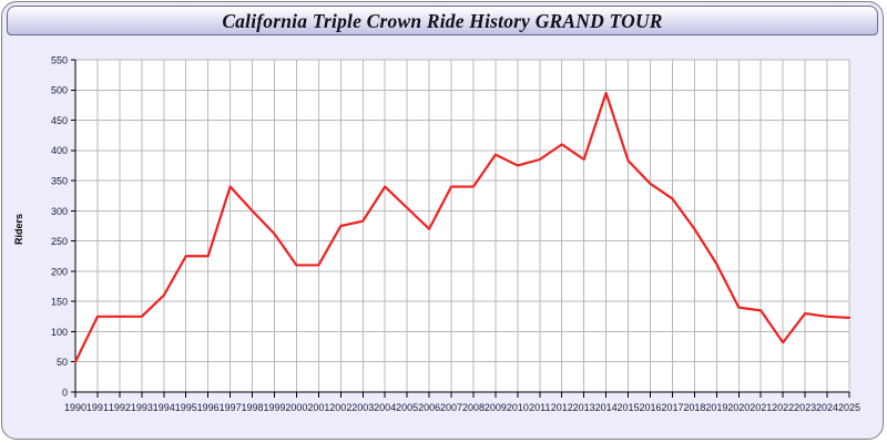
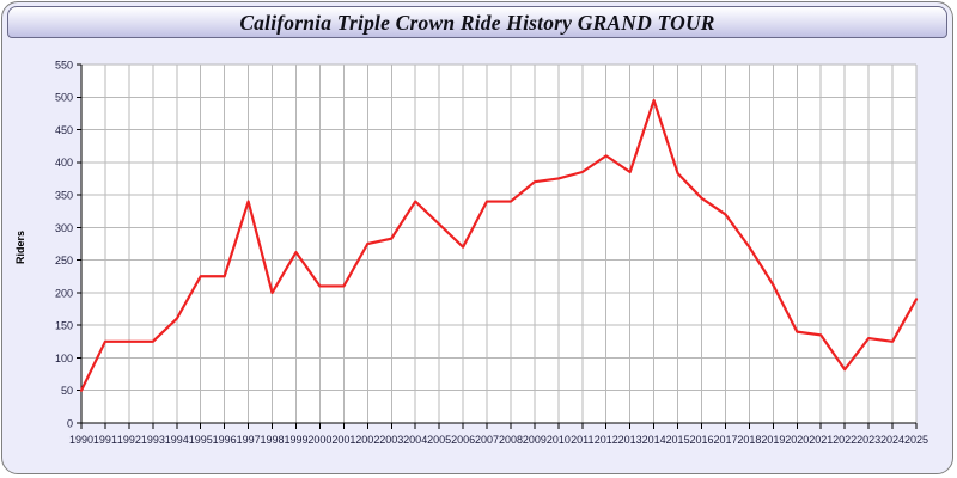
1998: 300 -> 200
2009: 390 -> 370
2025: 120 -> 190
